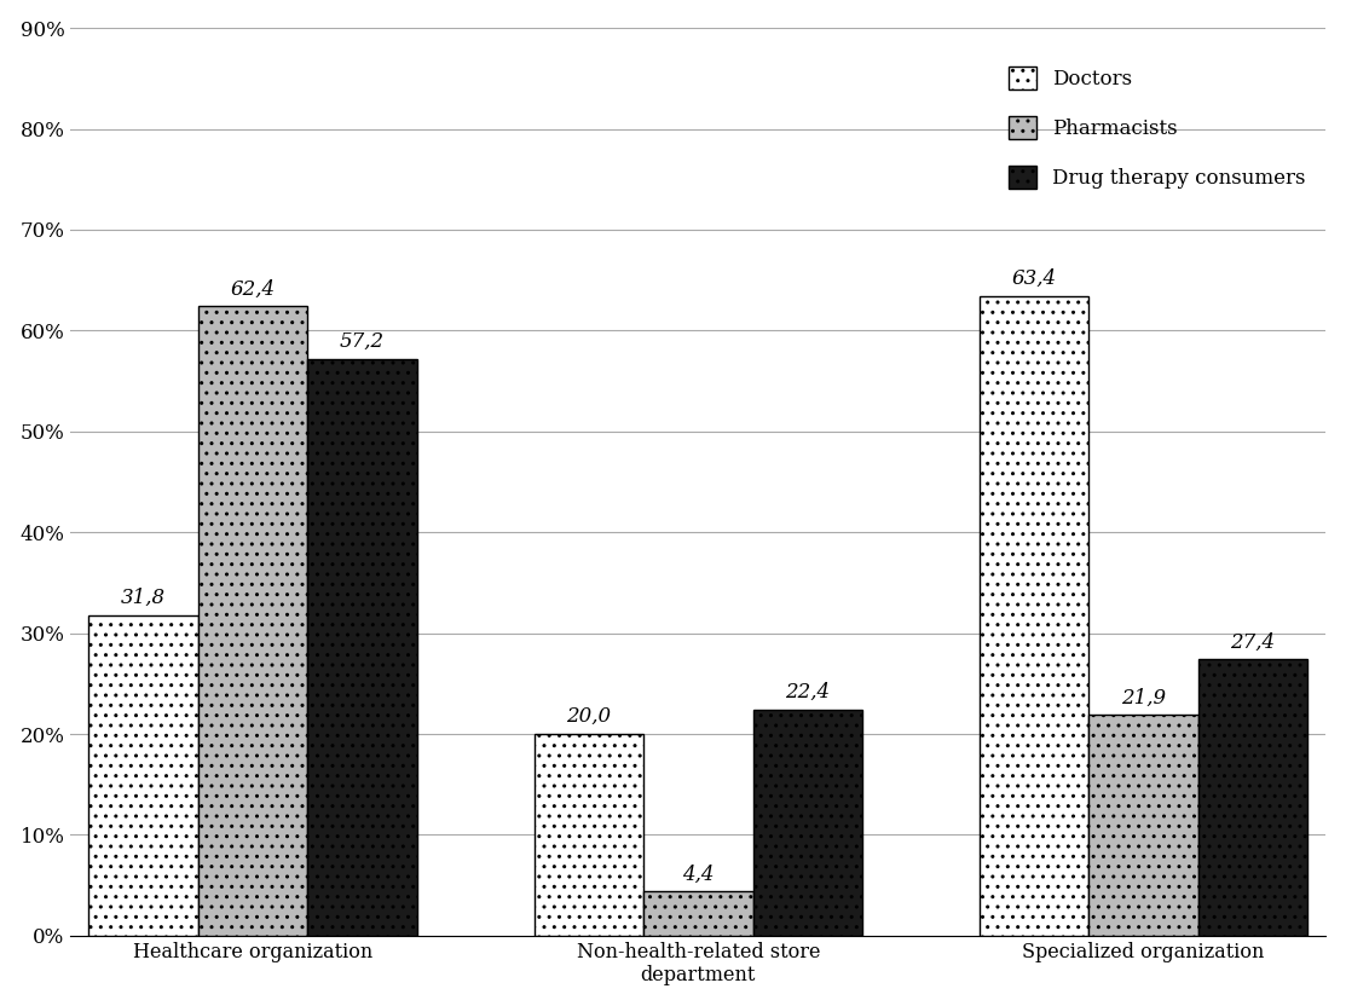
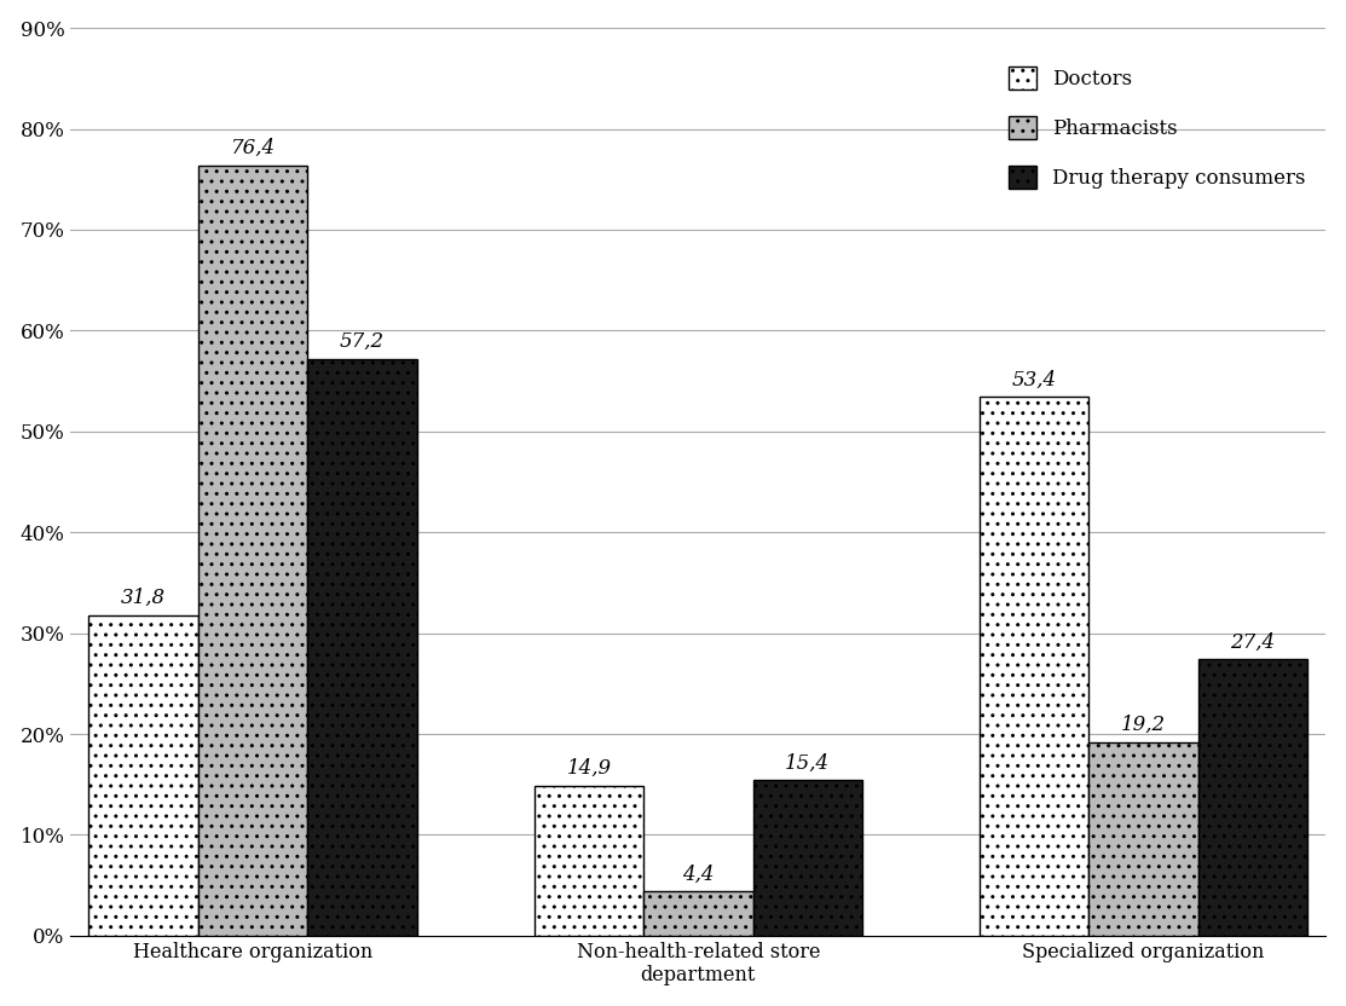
Pharmacists/Healthcare organization: 62,4 -> 76,4
Doctors/Non-health-related store department: 20,0 -> 14,9
Drug therapy consumers/Non-health-related store department: 22,4 -> 15,4
Doctors/Specialized organization: 63,4 -> 53,4
Pharmacists/Specialized organization: 21,9 -> 19,2
